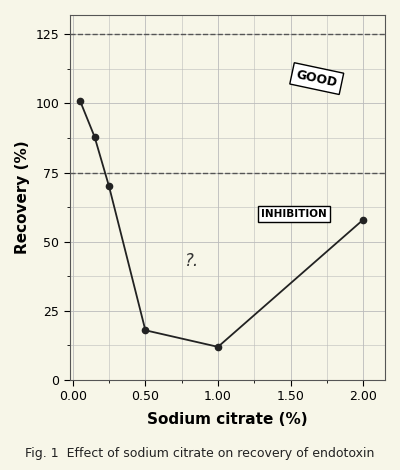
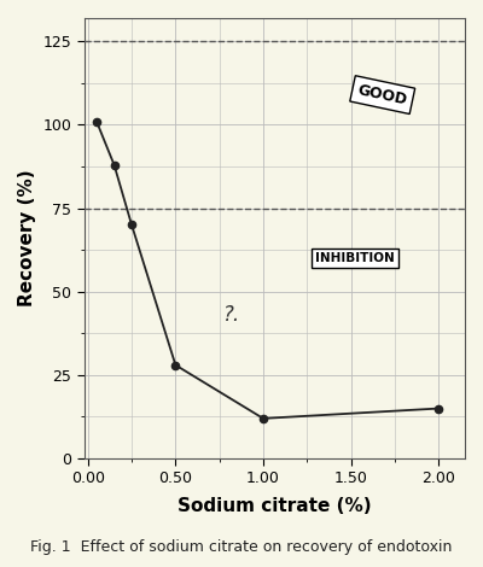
0.50: 18 -> 28
2.00: 58 -> 15
